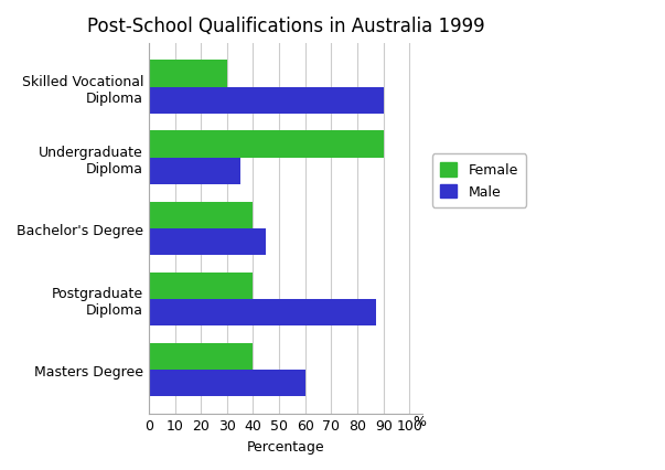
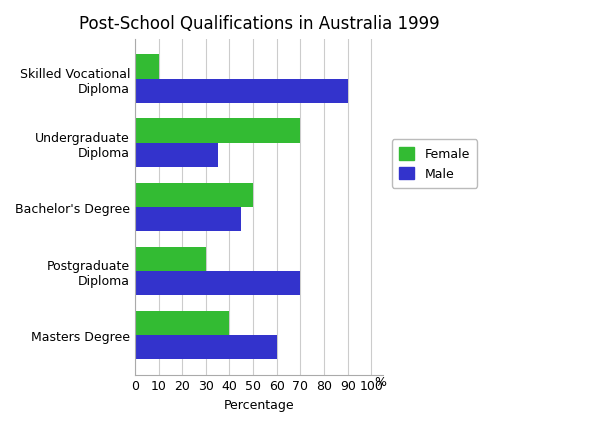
Female/Skilled Vocational Diploma: 30 -> 10
Female/Undergraduate Diploma: 90 -> 70
Female/Bachelor's Degree: 40 -> 50
Female/Postgraduate Diploma: 40 -> 30
Male/Postgraduate Diploma: 87 -> 70
